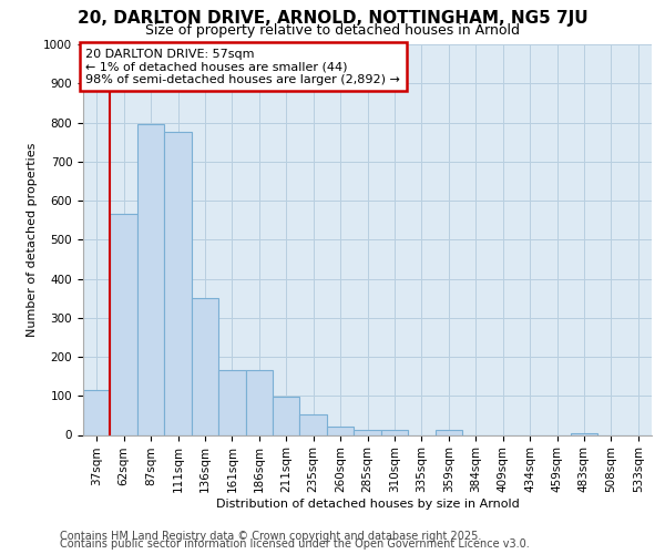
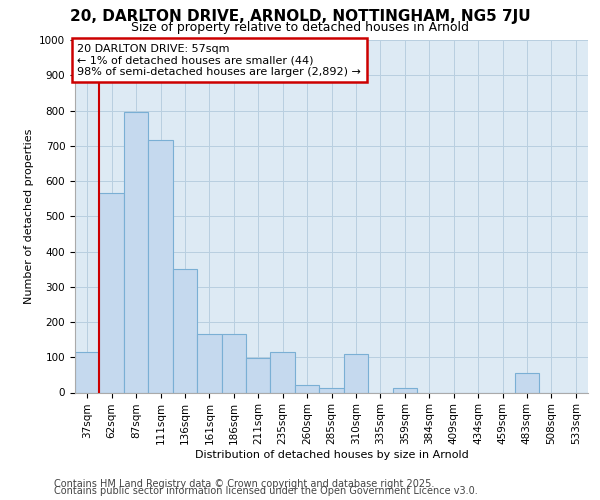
111sqm: 775 -> 715
235sqm: 52 -> 115
310sqm: 12 -> 110
483sqm: 5 -> 55
